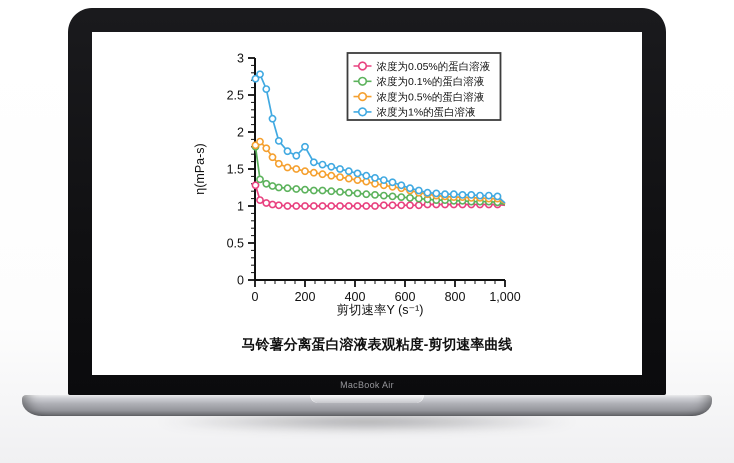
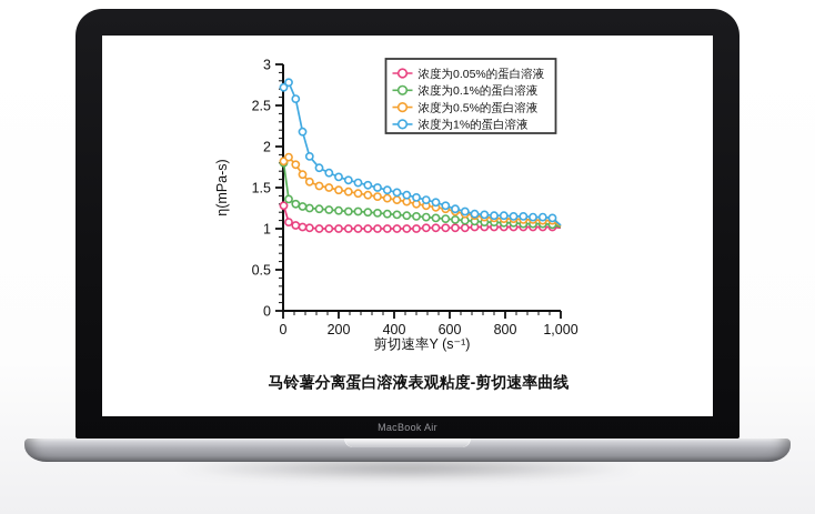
浓度为1%的蛋白溶液/200: 1.8 -> 1.6
